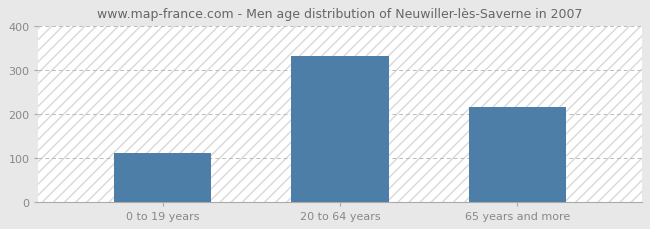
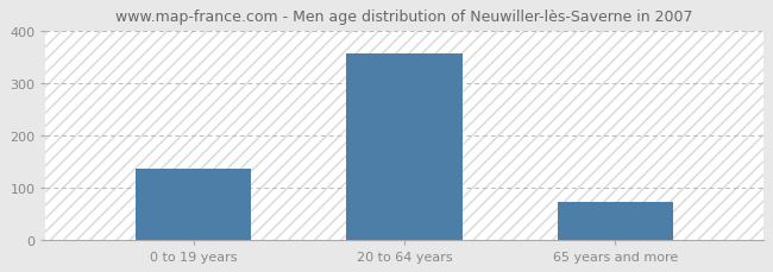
0 to 19 years: 110 -> 135
20 to 64 years: 330 -> 355
65 years and more: 215 -> 73
